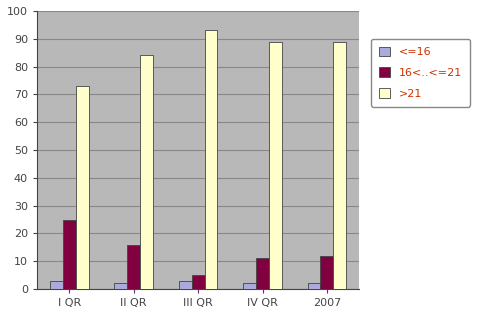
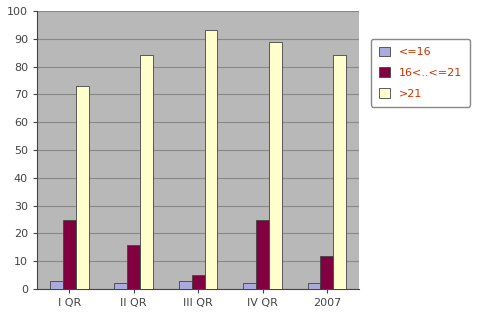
16<..<=21/IV QR: 11 -> 25
>21/2007: 89 -> 84
